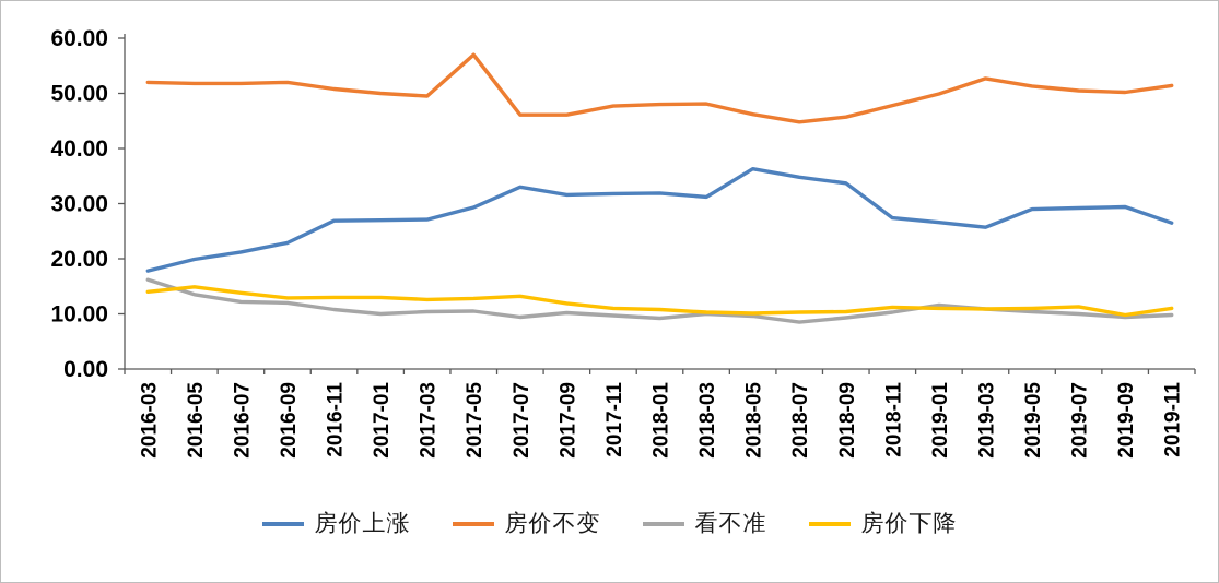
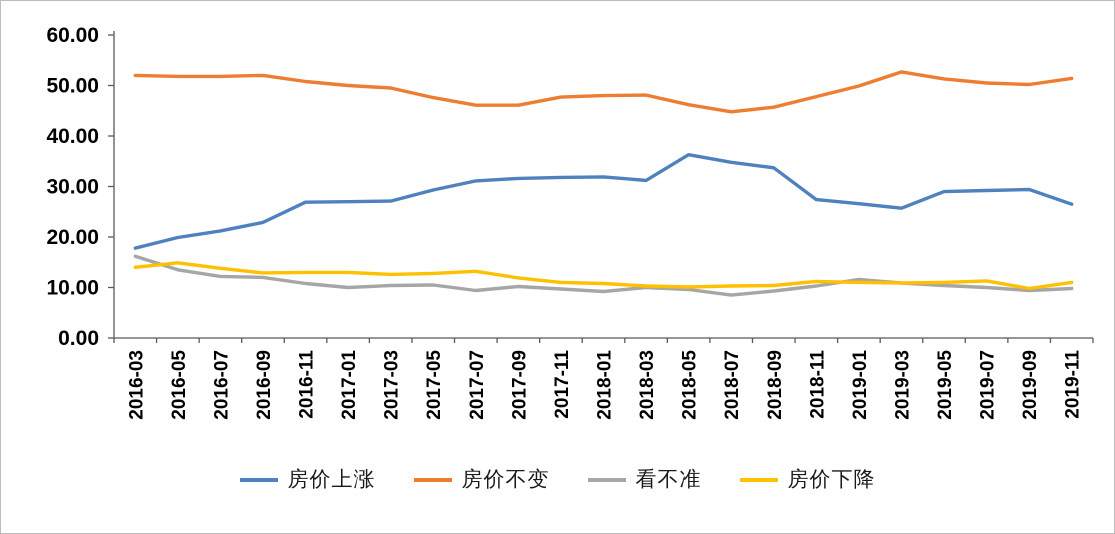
房价不变/2017-05: 57 -> 48
房价上涨/2017-07: 33 -> 31
